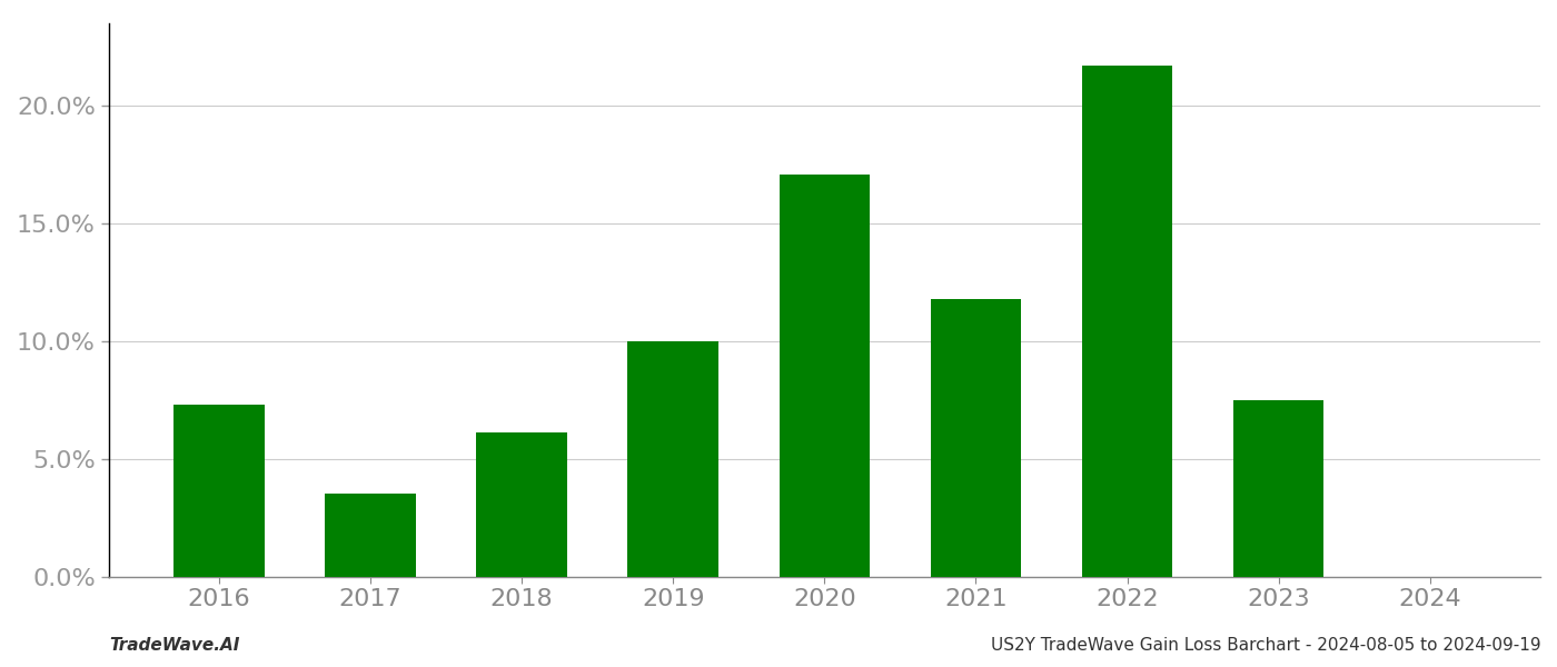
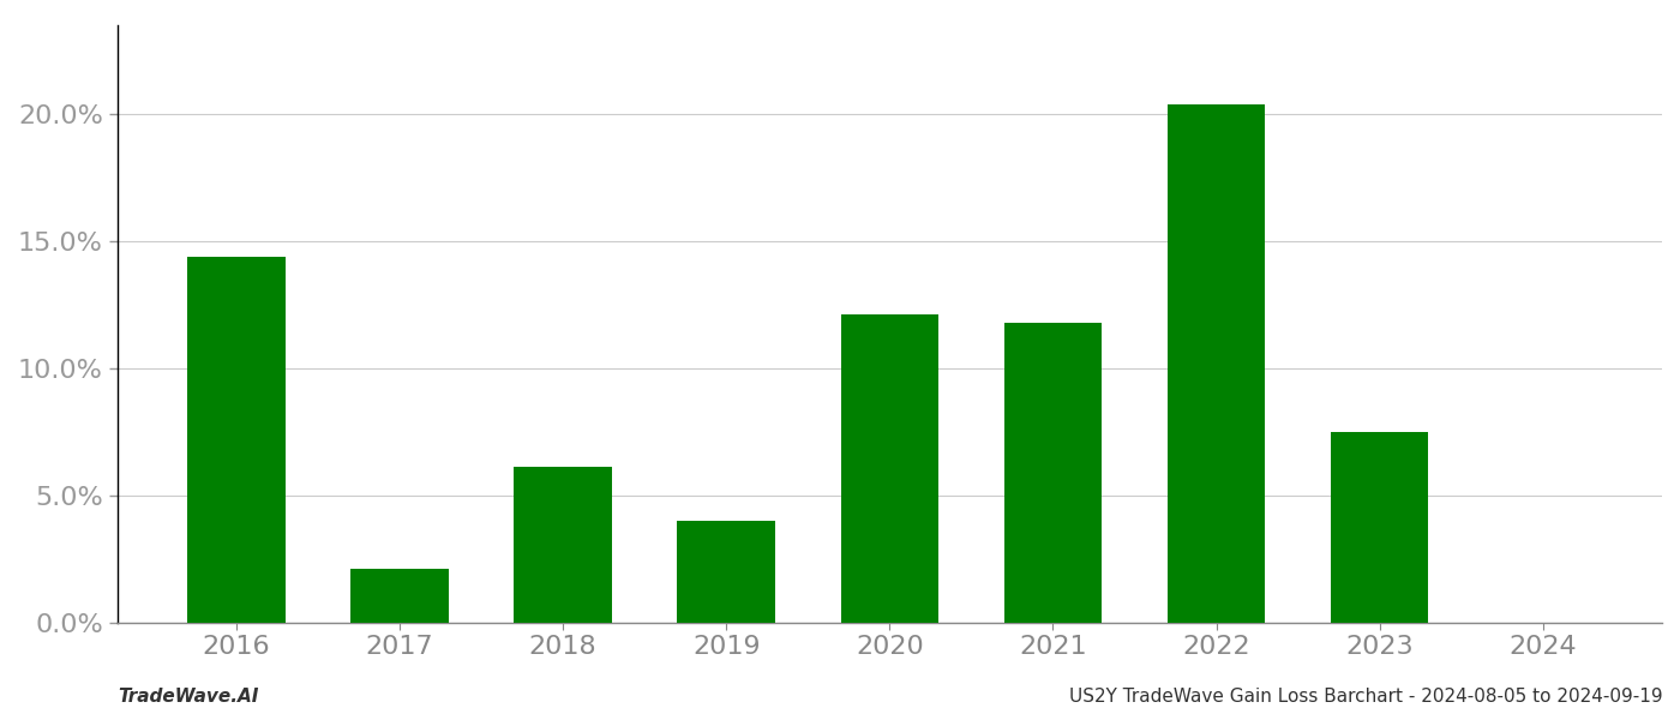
2016: 7.3% -> 14.4%
2017: 3.5% -> 2.1%
2019: 10.0% -> 4.0%
2020: 17.1% -> 12.1%
2022: 21.7% -> 20.4%
